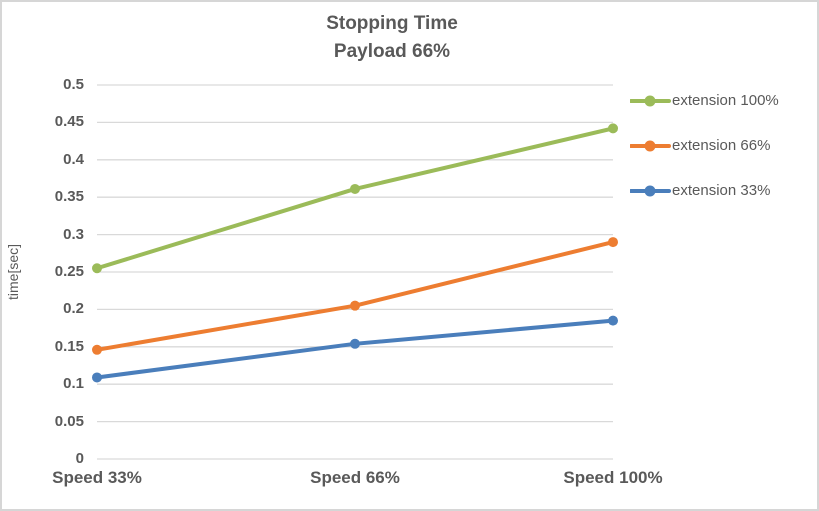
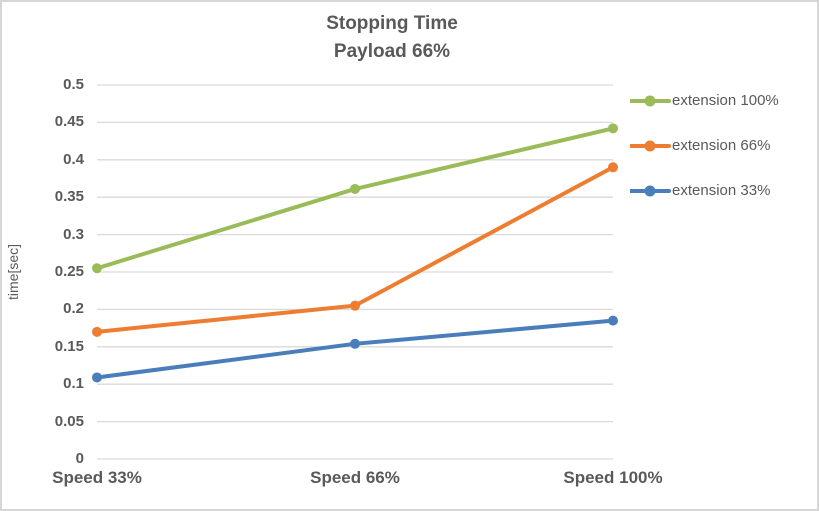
extension 66%/Speed 33%: 0.15 -> 0.17
extension 66%/Speed 100%: 0.29 -> 0.39
